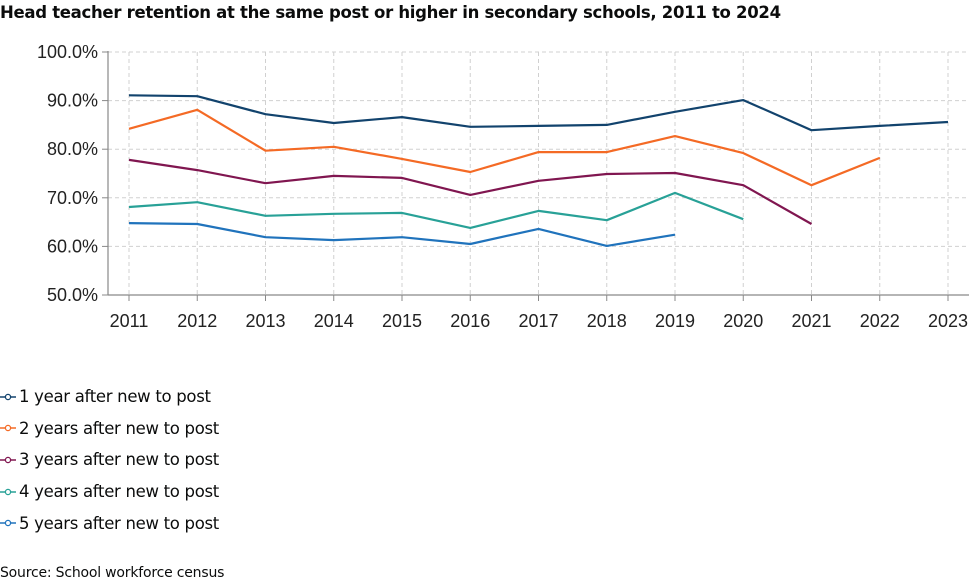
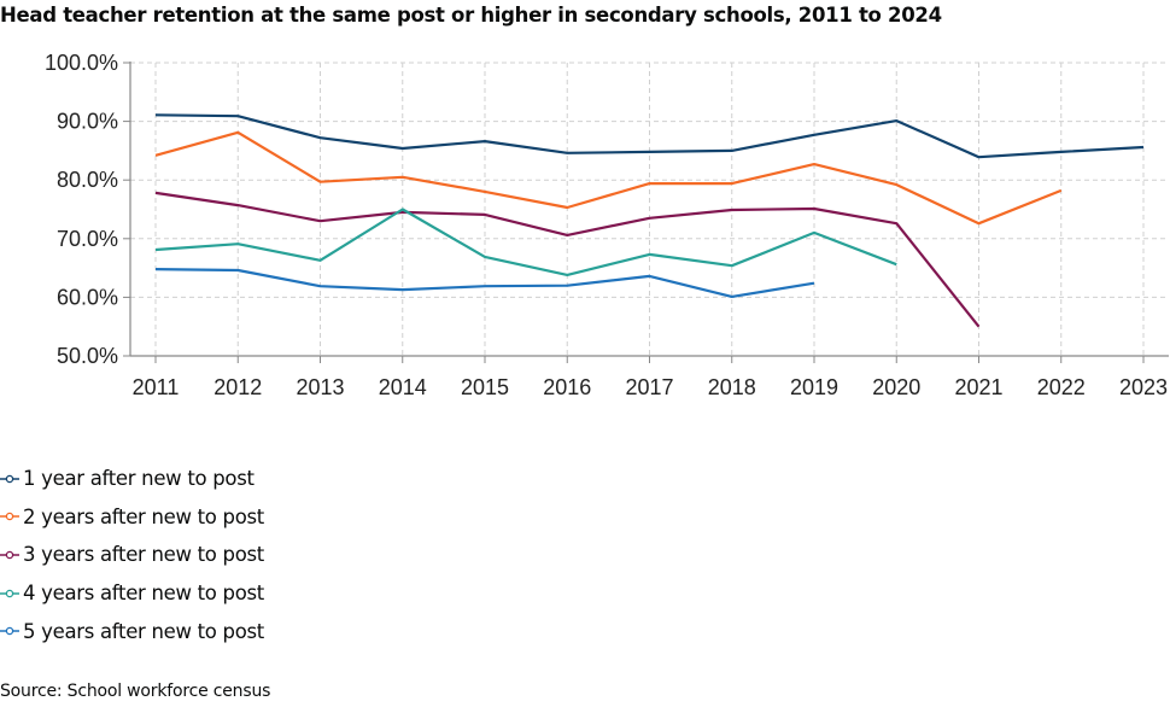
4 years after new to post/2014: 67% -> 75%
5 years after new to post/2016: 60% -> 62%
3 years after new to post/2021: 65% -> 55%
